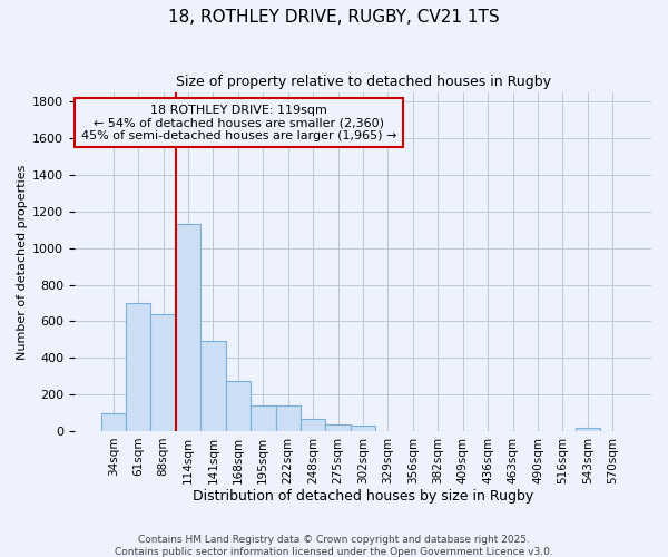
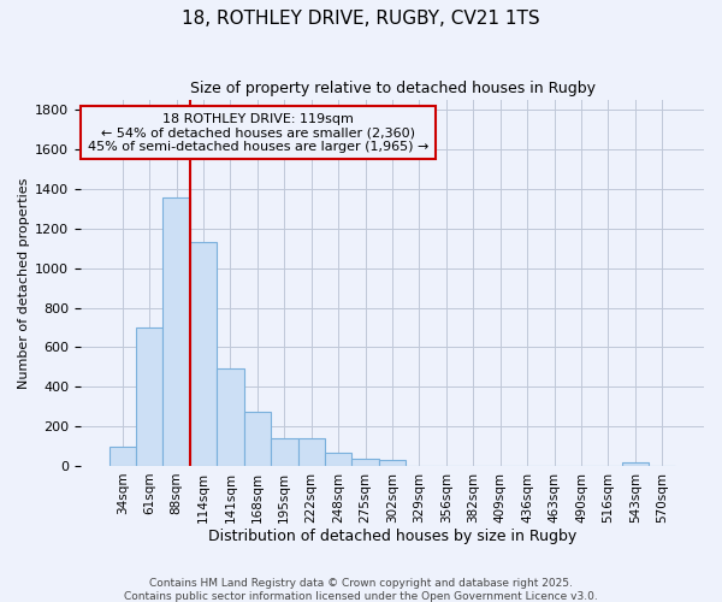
88sqm: 640 -> 1360
